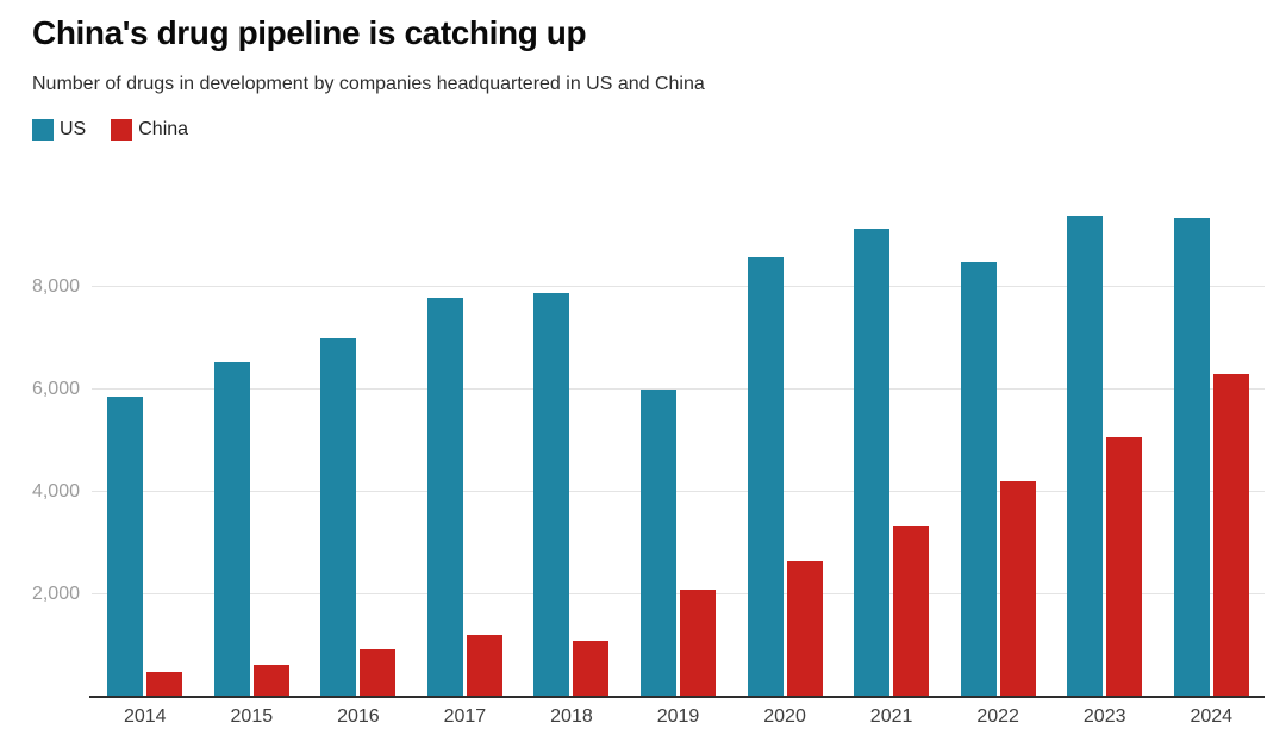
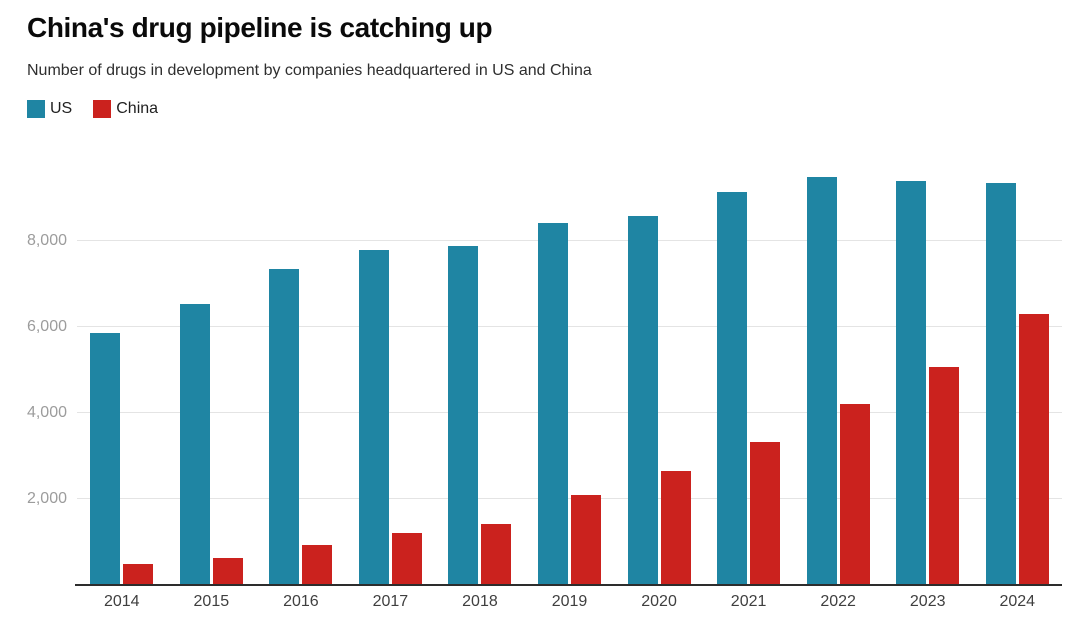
US/2016: 7000 -> 7400
China/2018: 1100 -> 1400
US/2019: 6000 -> 8400
US/2022: 8500 -> 9500
